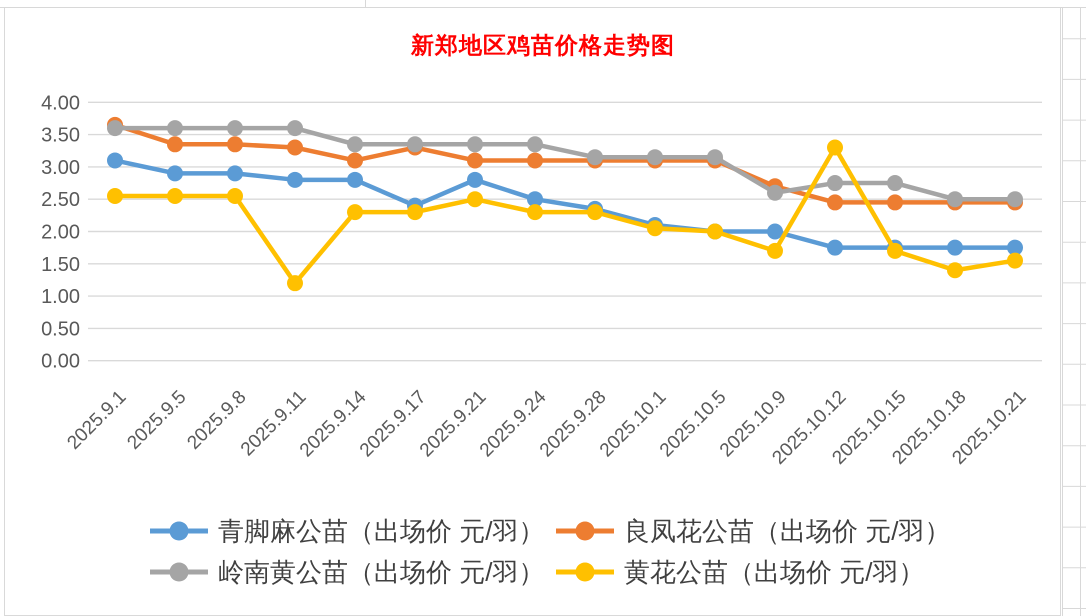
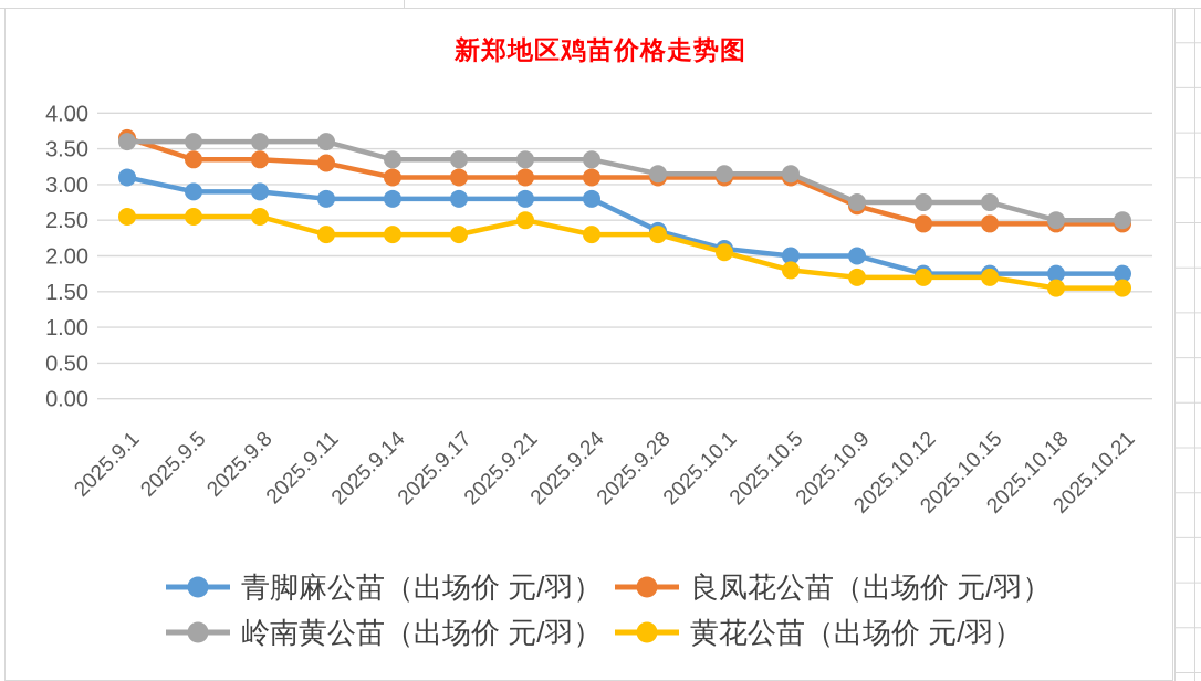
黄花公苗（出场价 元/羽）/2025.9.11: 1.2 -> 2.3
青脚麻公苗（出场价 元/羽）/2025.9.17: 2.4 -> 2.8
良凤花公苗（出场价 元/羽）/2025.9.17: 3.3 -> 3.1
青脚麻公苗（出场价 元/羽）/2025.9.24: 2.5 -> 2.8
黄花公苗（出场价 元/羽）/2025.10.5: 2.0 -> 1.8
岭南黄公苗（出场价 元/羽）/2025.10.9: 2.6 -> 2.8
黄花公苗（出场价 元/羽）/2025.10.12: 3.3 -> 1.7
黄花公苗（出场价 元/羽）/2025.10.18: 1.4 -> 1.6
